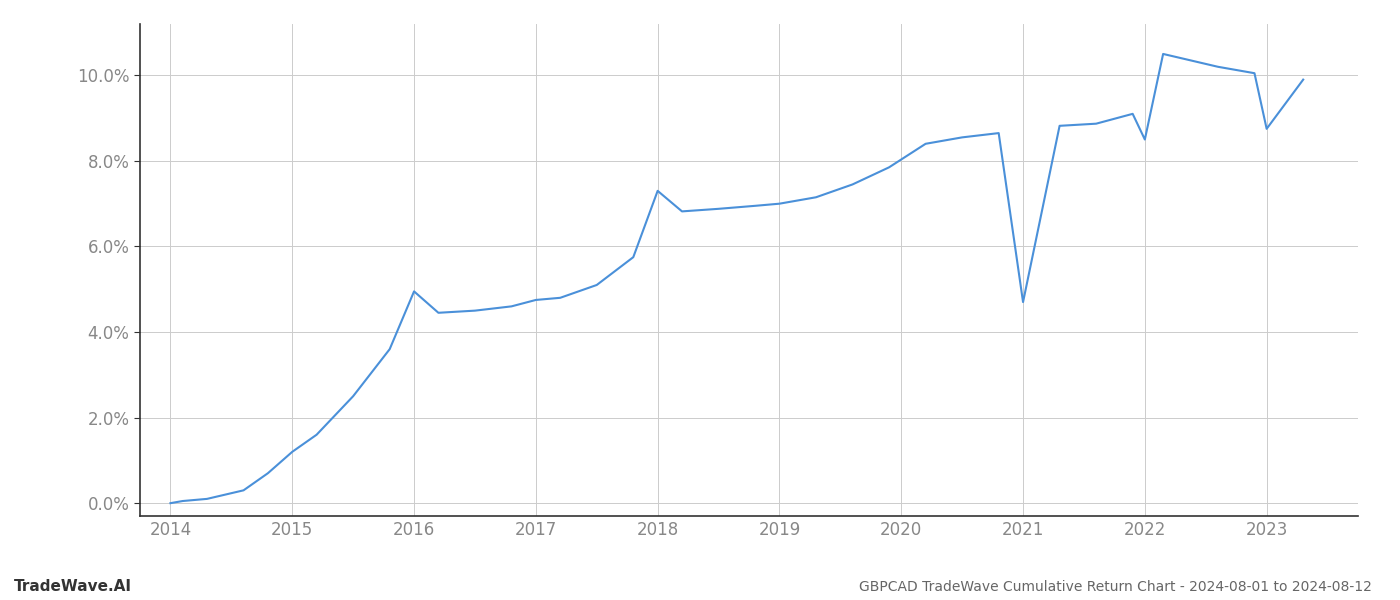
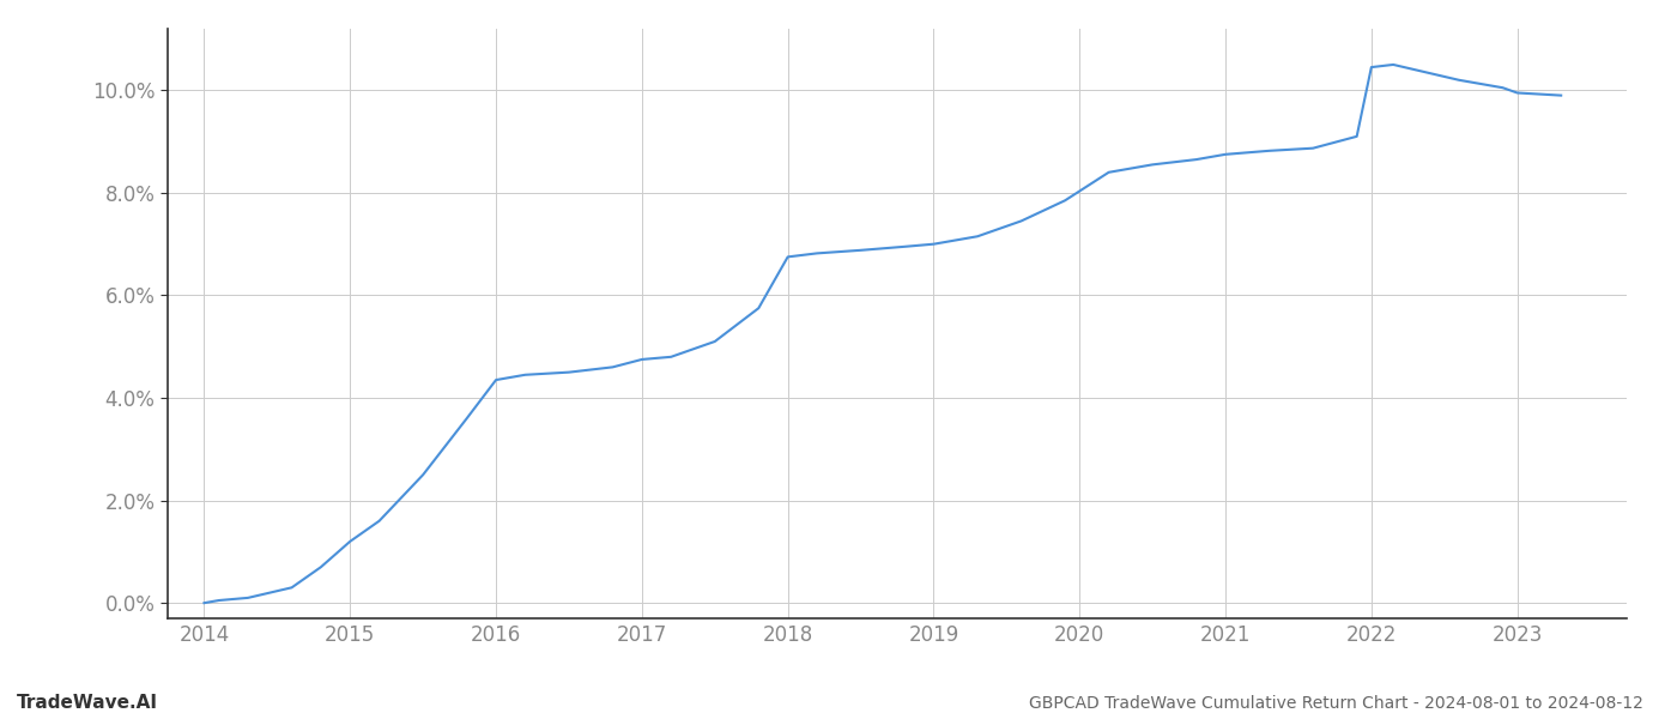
2016: 4.95% -> 4.35%
2018: 7.30% -> 6.75%
2021: 4.70% -> 8.75%
2022: 8.50% -> 10.45%
2023: 8.75% -> 9.95%
